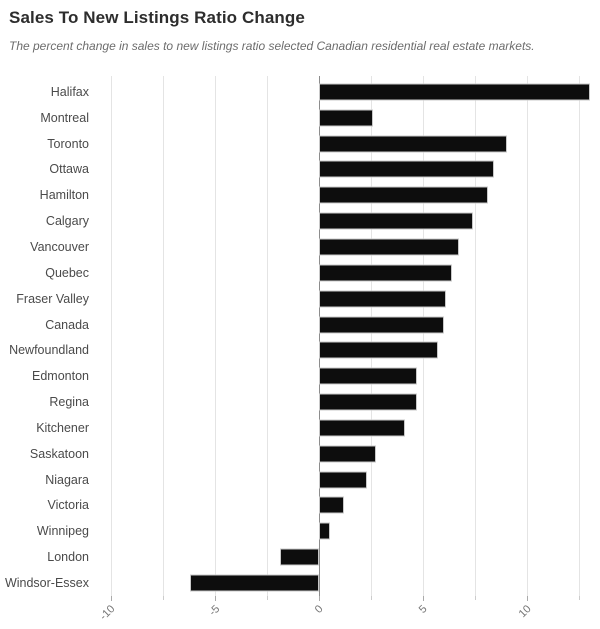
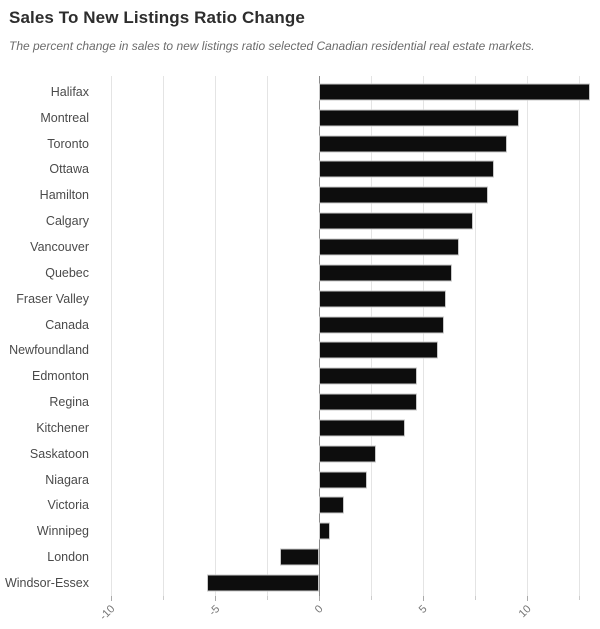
Montreal: 2.6 -> 9.6
Windsor-Essex: -6.2 -> -5.4
